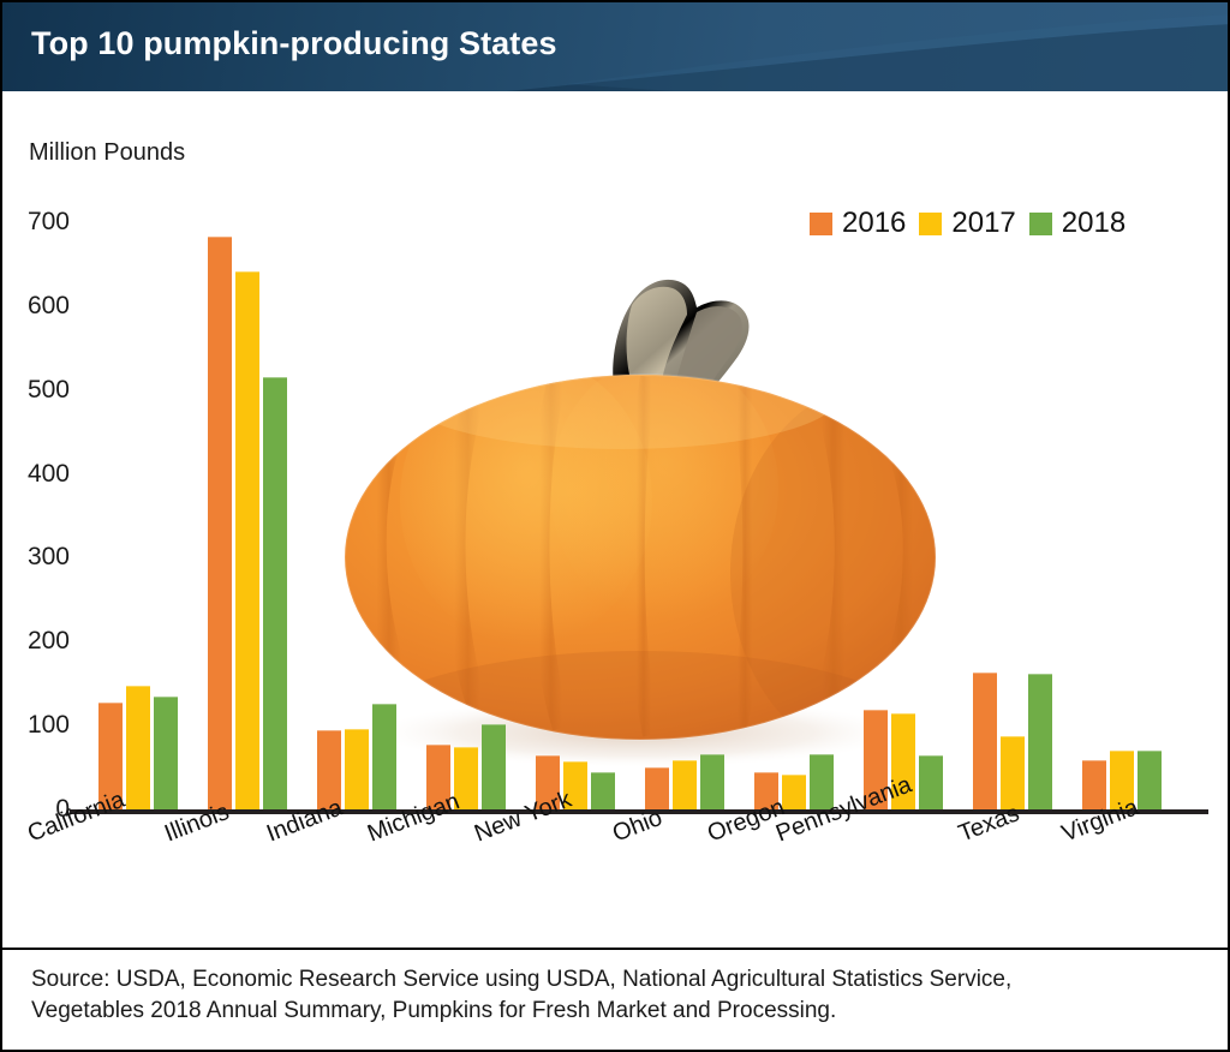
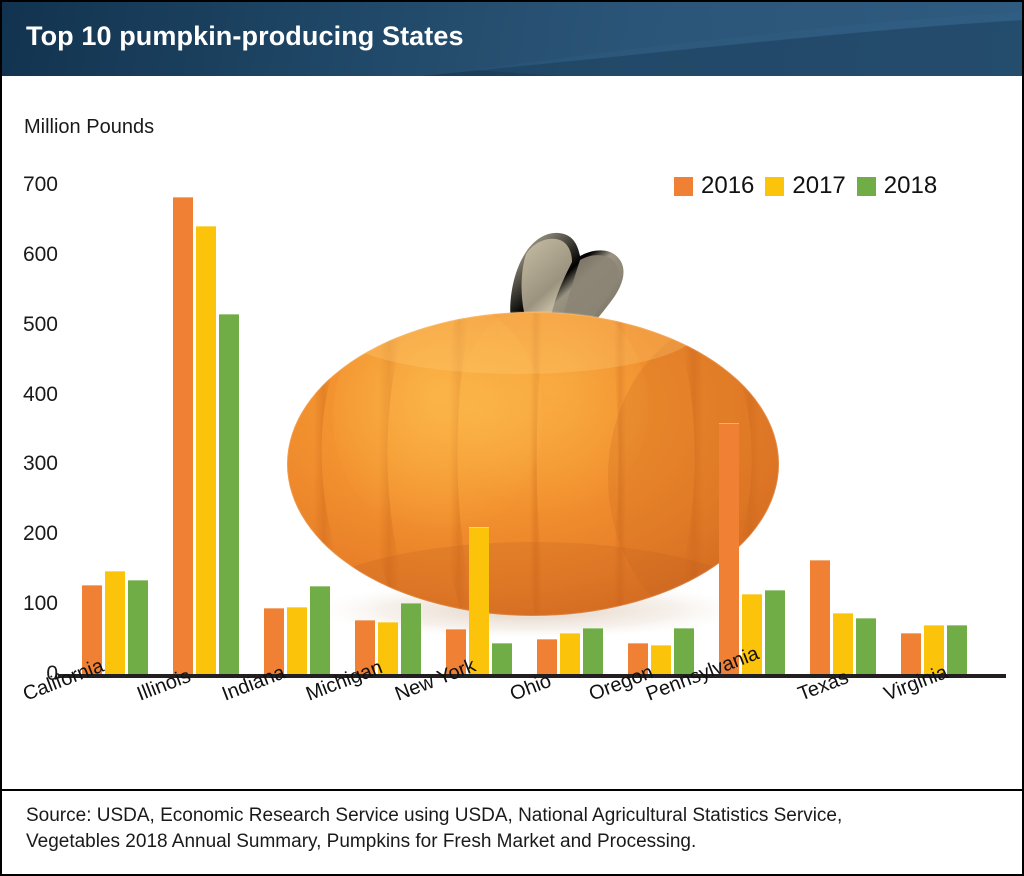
2017/New York: 60 -> 210
2016/Pennsylvania: 120 -> 360
2018/Pennsylvania: 60 -> 120
2018/Texas: 160 -> 80
